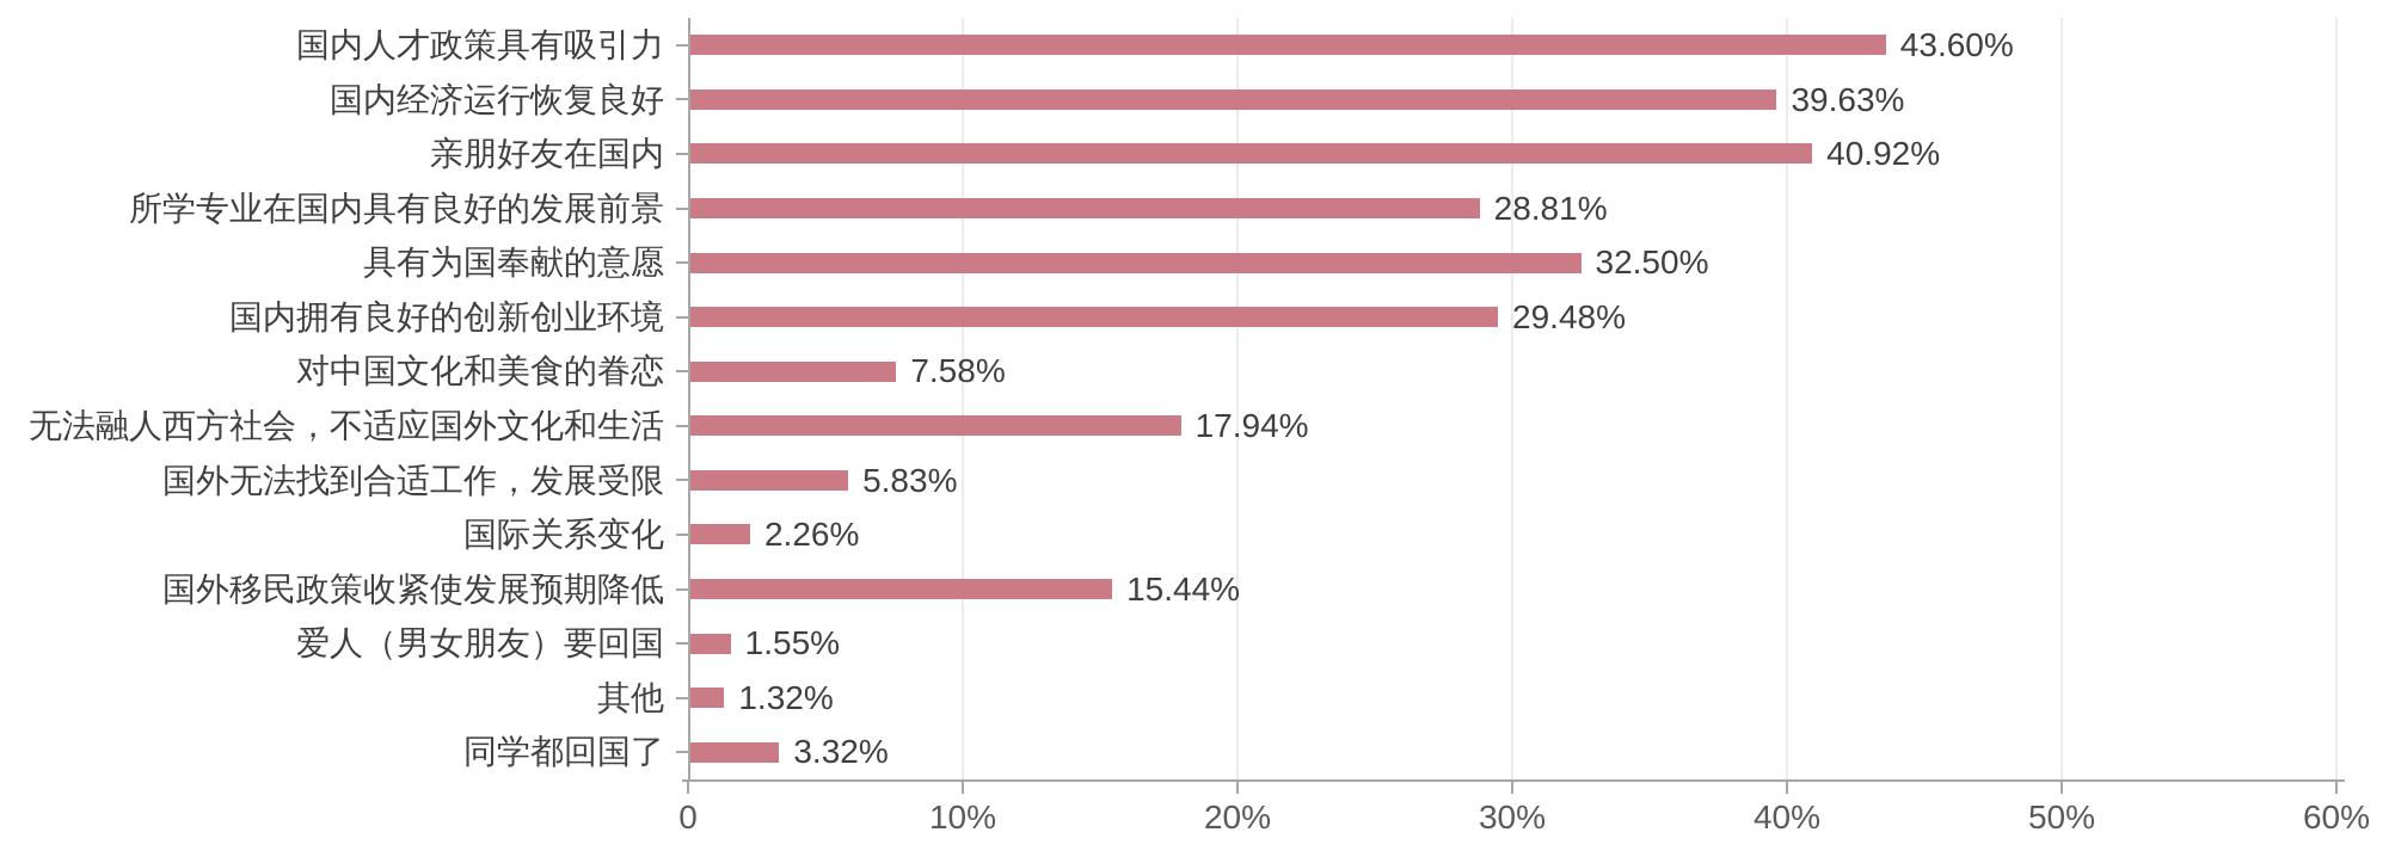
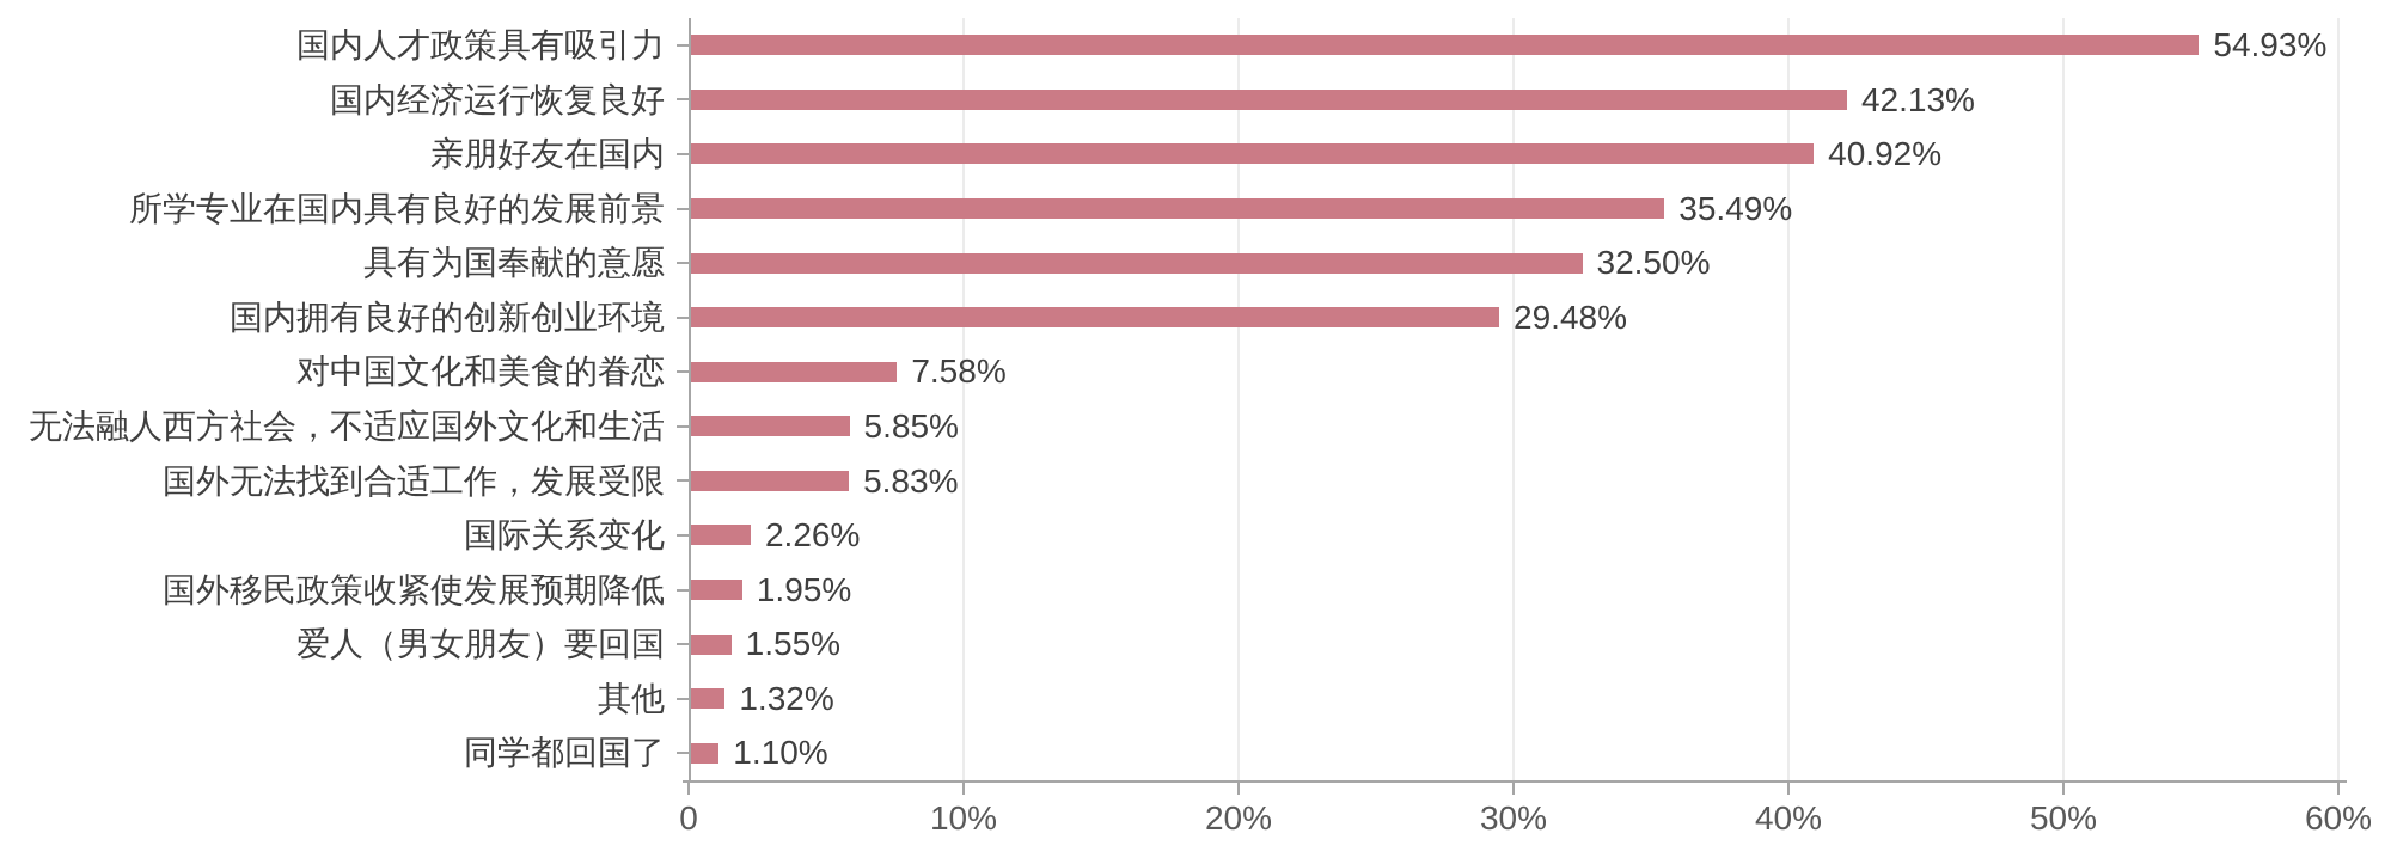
国内人才政策具有吸引力: 43.60% -> 54.93%
国内经济运行恢复良好: 39.63% -> 42.13%
所学专业在国内具有良好的发展前景: 28.81% -> 35.49%
无法融人西方社会，不适应国外文化和生活: 17.94% -> 5.85%
国外移民政策收紧使发展预期降低: 15.44% -> 1.95%
同学都回国了: 3.32% -> 1.10%
